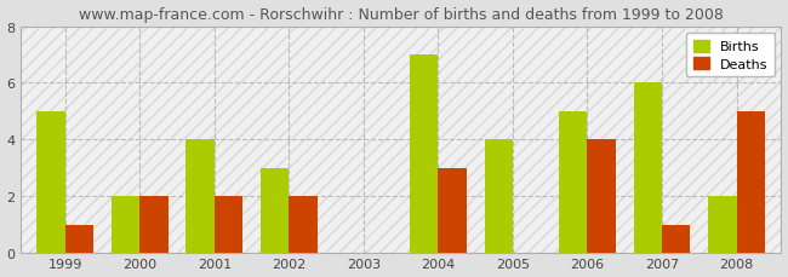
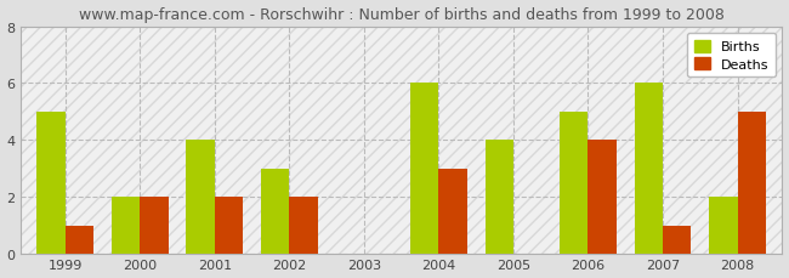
Births/2004: 7 -> 6
